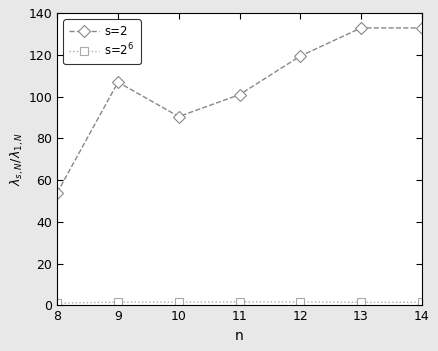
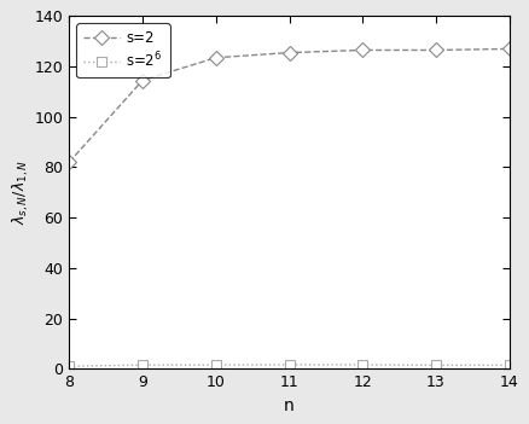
s=2/8: 54.0 -> 82.0
s=2/9: 107.0 -> 114.5
s=2/10: 90.5 -> 123.5
s=2/11: 101.0 -> 125.5
s=2/12: 119.5 -> 126.5
s=2/13: 133.0 -> 126.5
s=2/14: 133.0 -> 127.0
